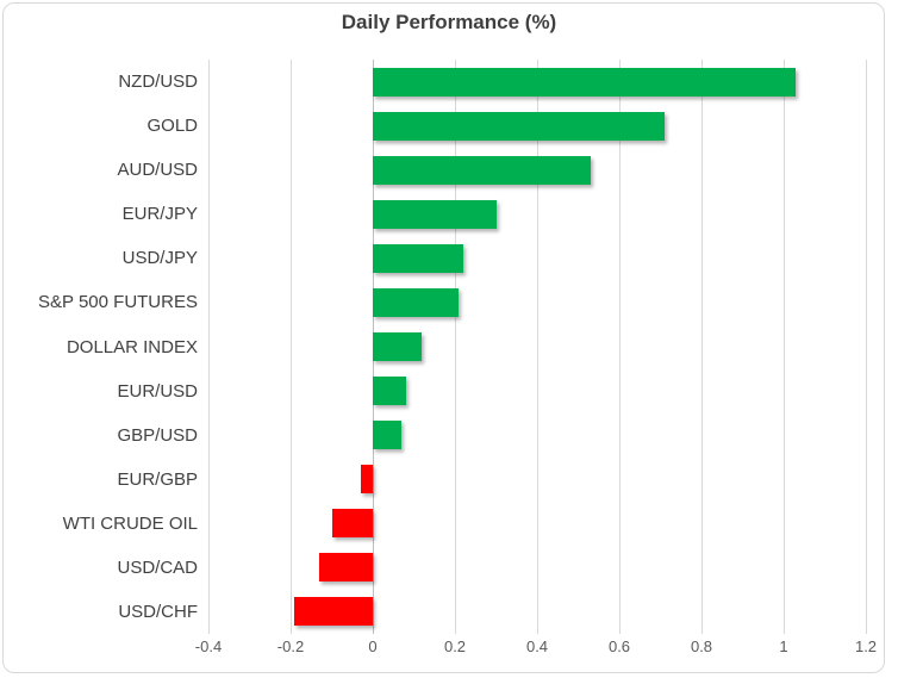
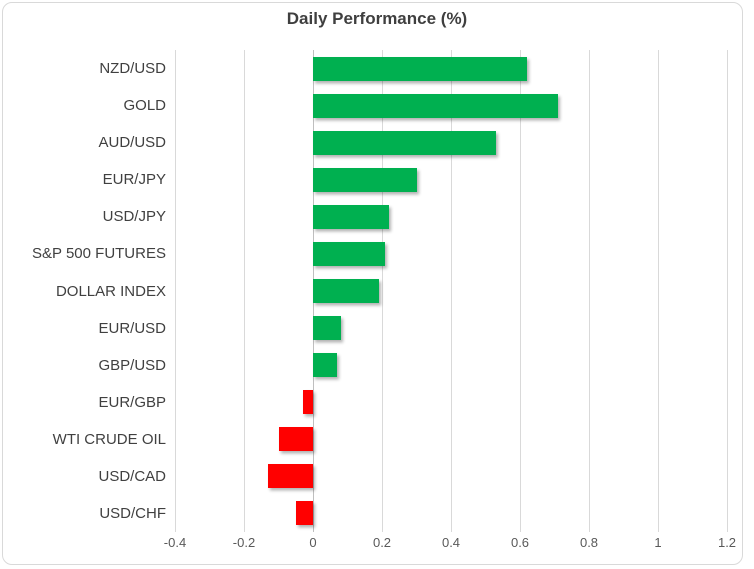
NZD/USD: 1.03 -> 0.62
DOLLAR INDEX: 0.12 -> 0.19
USD/CHF: -0.19 -> -0.05
